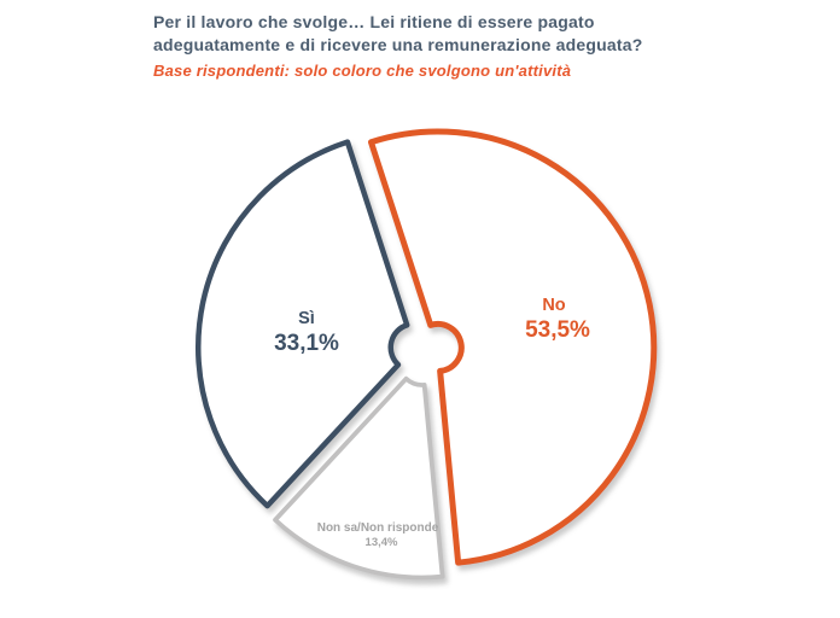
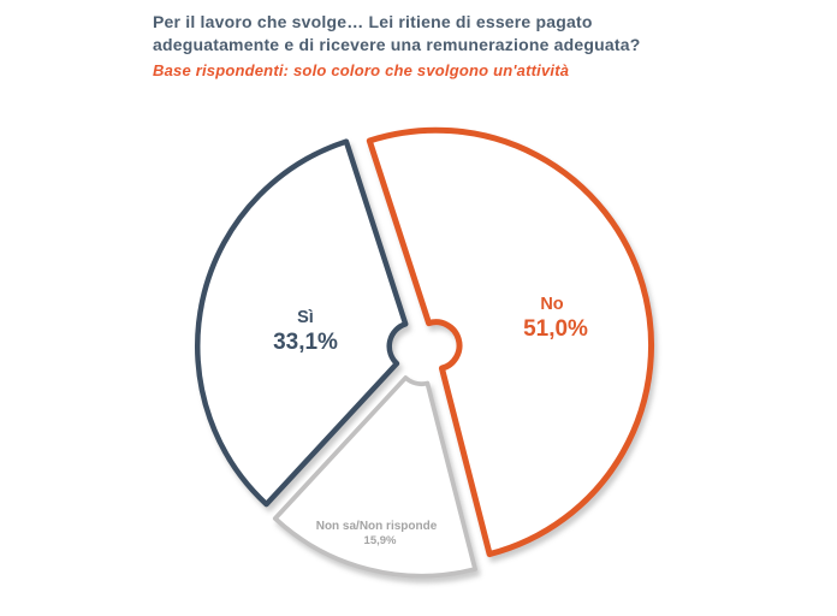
No: 53,5% -> 51,0%
Non sa/Non risponde: 13,4% -> 15,9%
